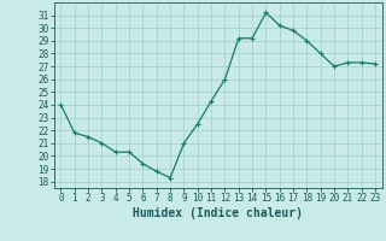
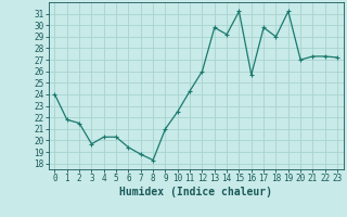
3: 21.0 -> 19.7
13: 29.2 -> 29.8
16: 30.2 -> 25.7
19: 28.0 -> 31.2
